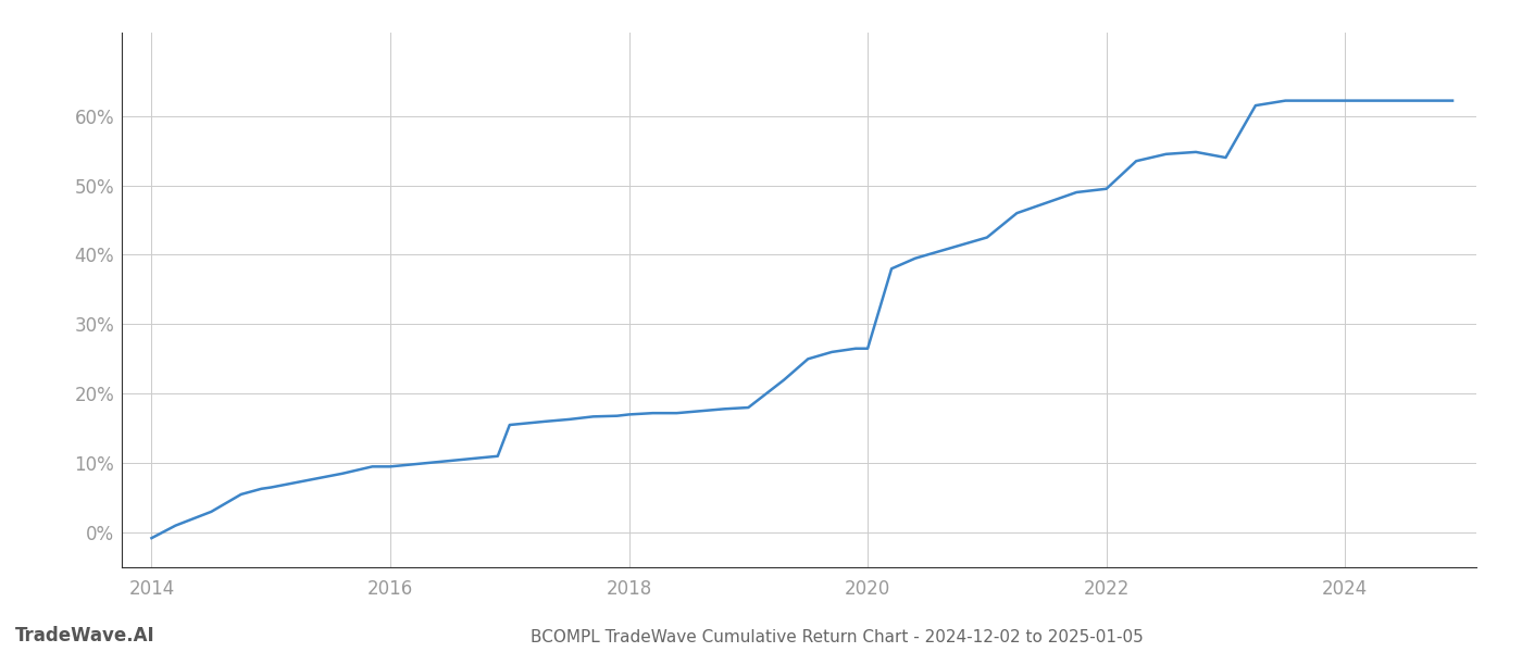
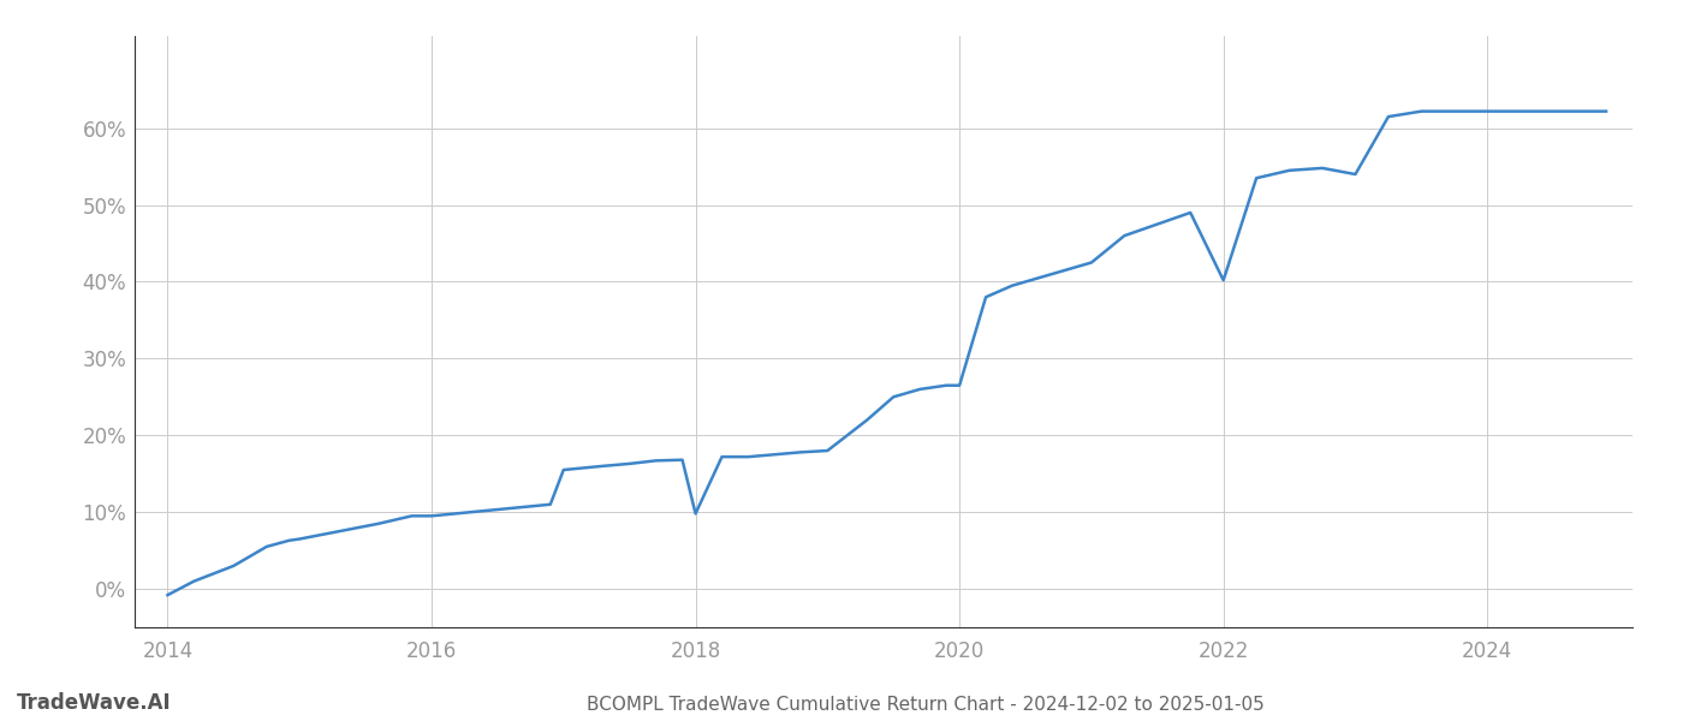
2018: 17.0% -> 9.8%
2022: 49.5% -> 40.2%
